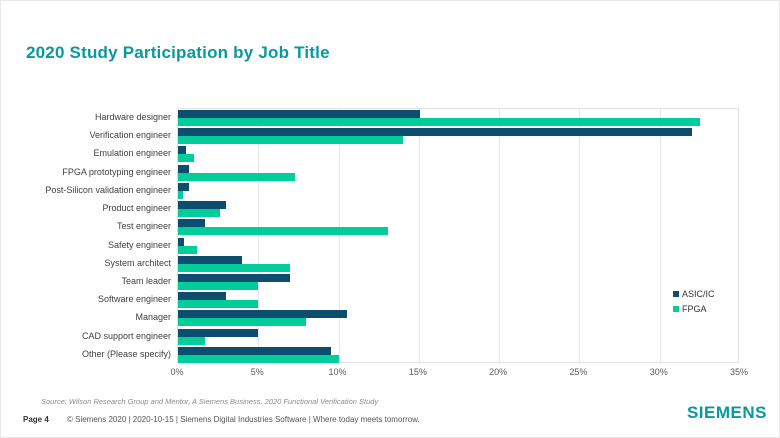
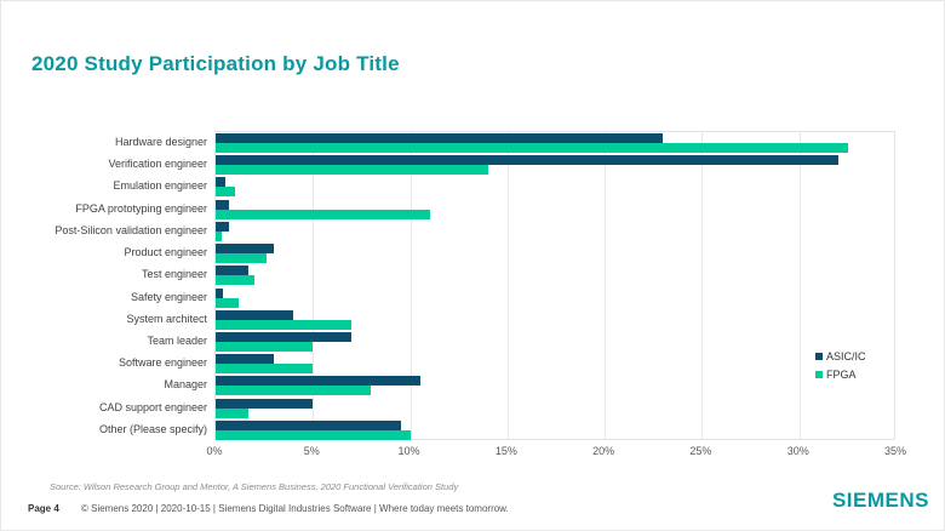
ASIC/IC/Hardware designer: 15.1% -> 23.0%
FPGA/FPGA prototyping engineer: 7.3% -> 11.0%
FPGA/Test engineer: 13.1% -> 2.0%
